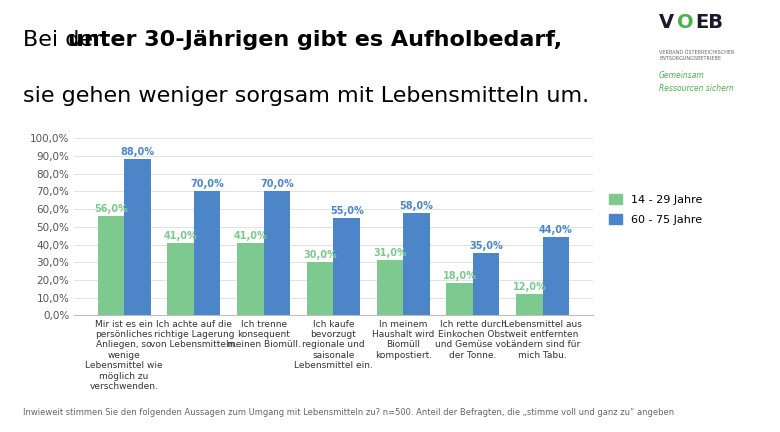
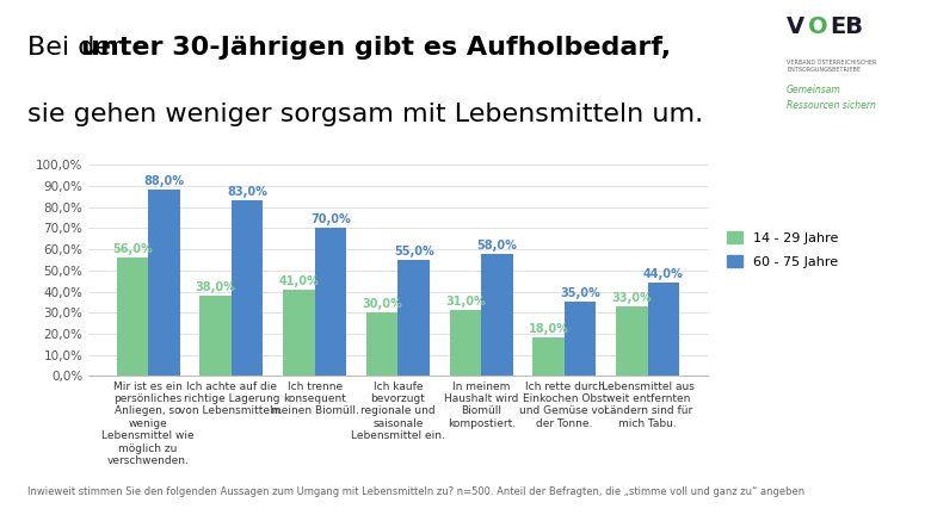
14 - 29 Jahre/Ich achte auf die richtige Lagerung von Lebensmitteln.: 41,0% -> 38,0%
60 - 75 Jahre/Ich achte auf die richtige Lagerung von Lebensmitteln.: 70,0% -> 83,0%
14 - 29 Jahre/Lebensmittel aus weit entfernten Ländern sind für mich Tabu.: 12,0% -> 33,0%
